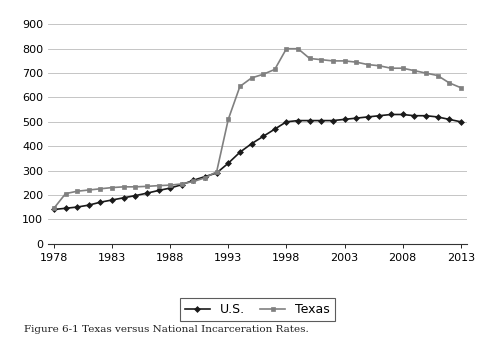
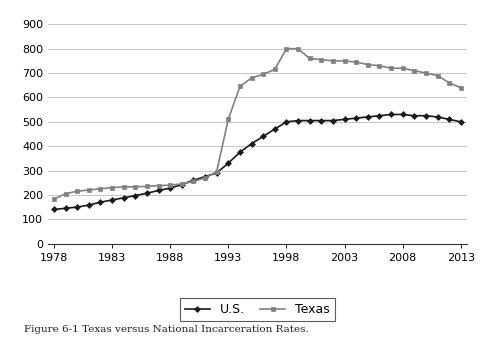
Texas/1978: 145 -> 182
